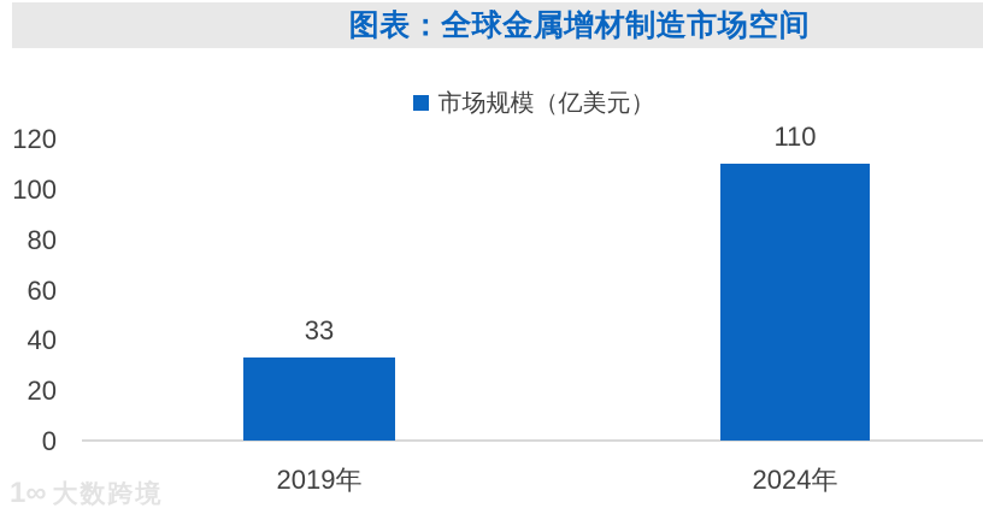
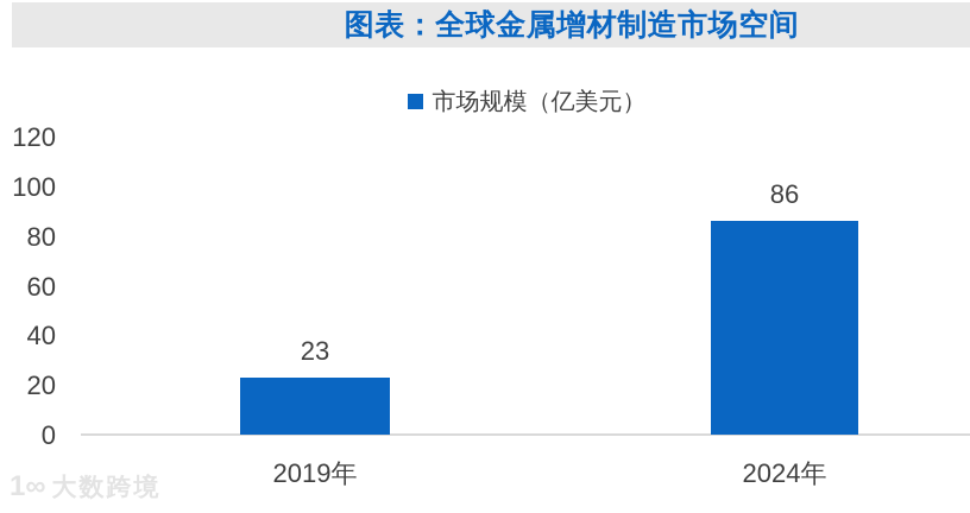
2019年: 33 -> 23
2024年: 110 -> 86
